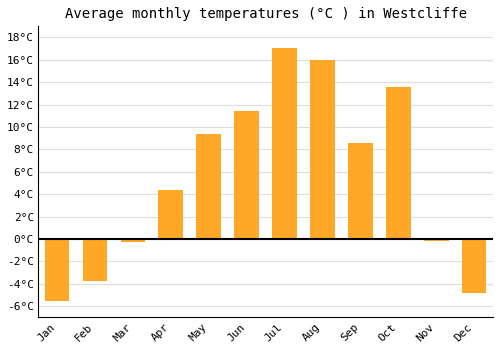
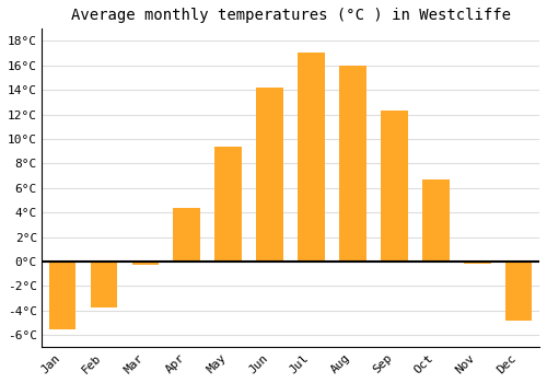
Jun: 11.4°C -> 14.2°C
Sep: 8.6°C -> 12.3°C
Oct: 13.6°C -> 6.7°C
